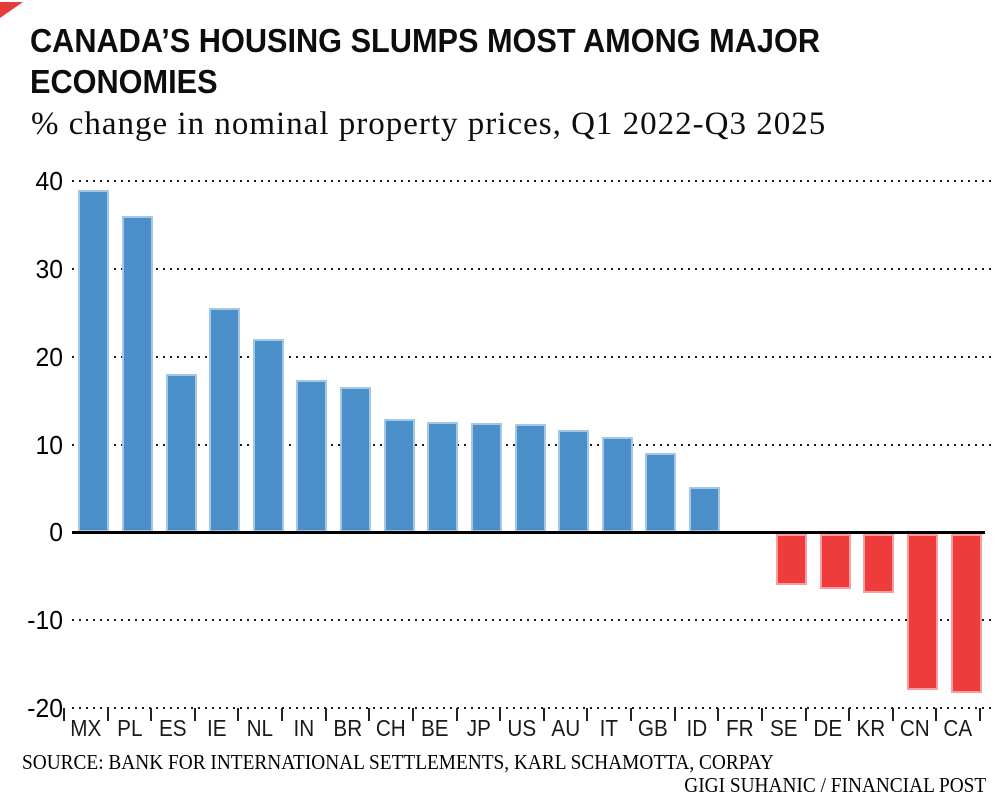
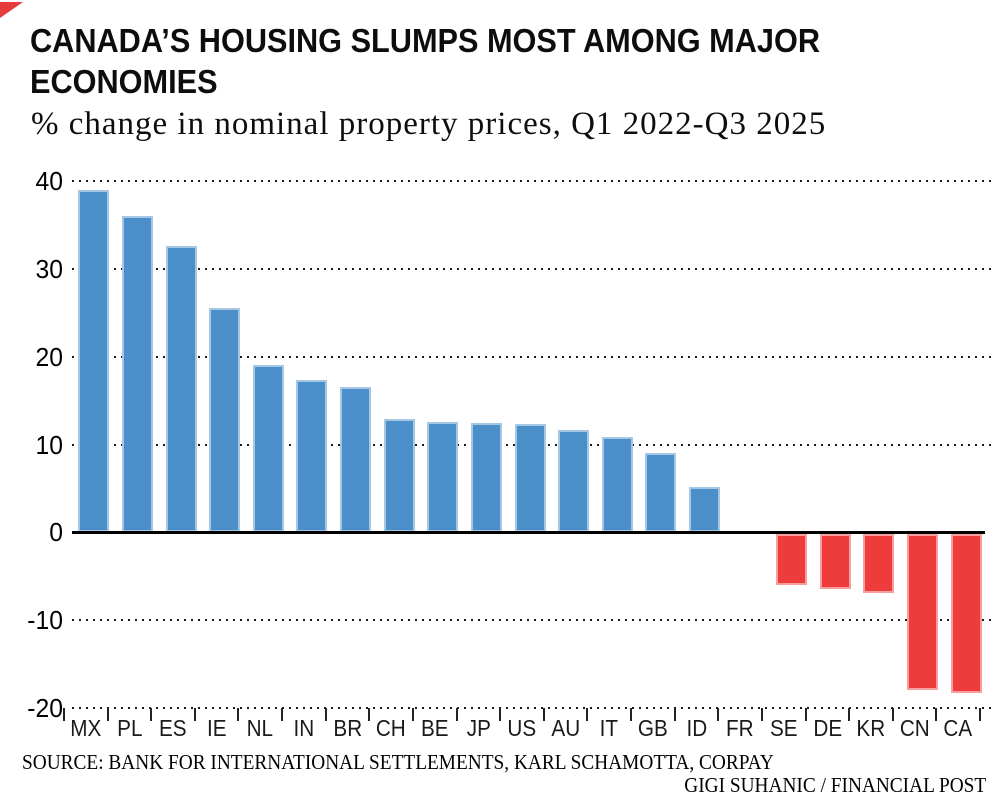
ES: 18 -> 33
NL: 22 -> 19
